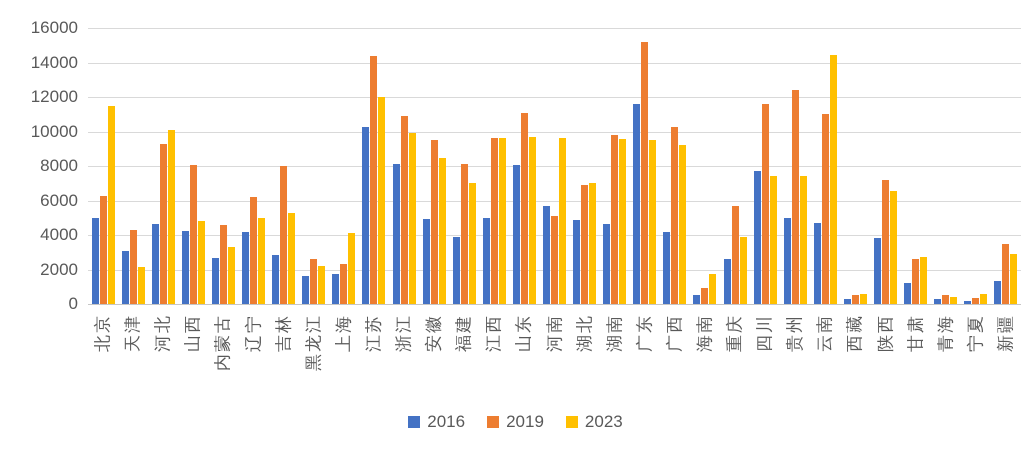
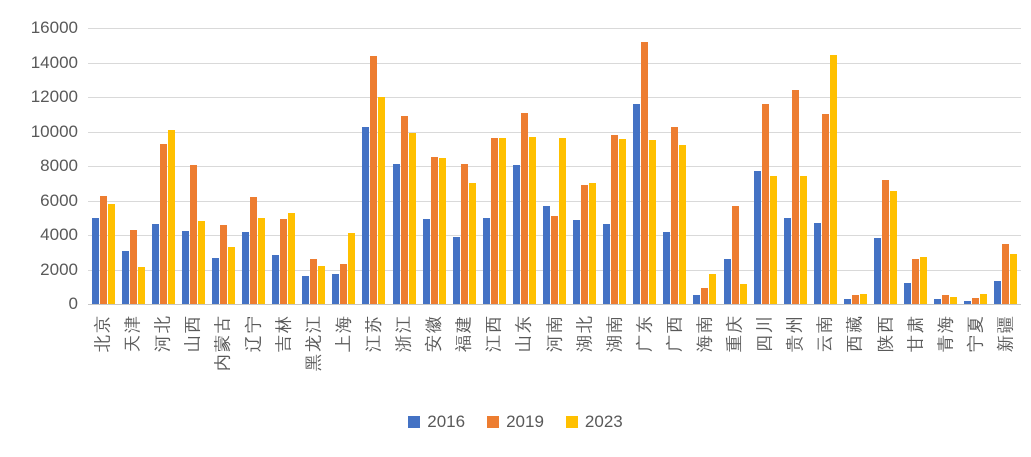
2023/北京: 11500 -> 5800
2019/吉林: 8000 -> 4900
2019/安徽: 9500 -> 8500
2023/重庆: 3900 -> 1200
